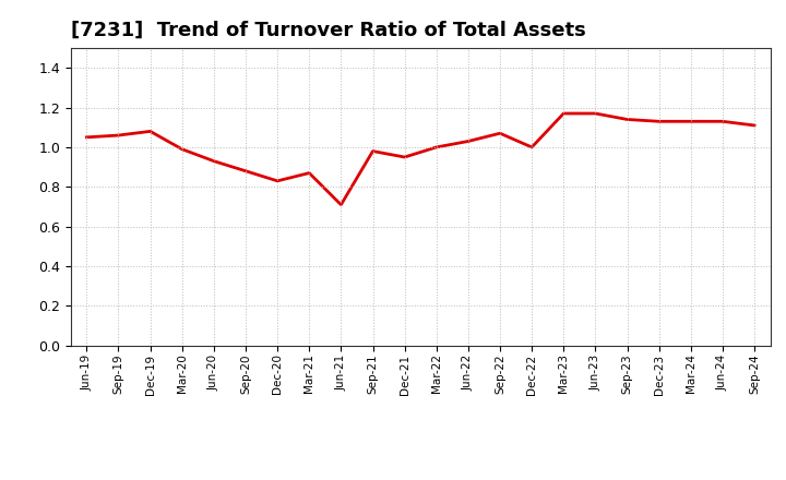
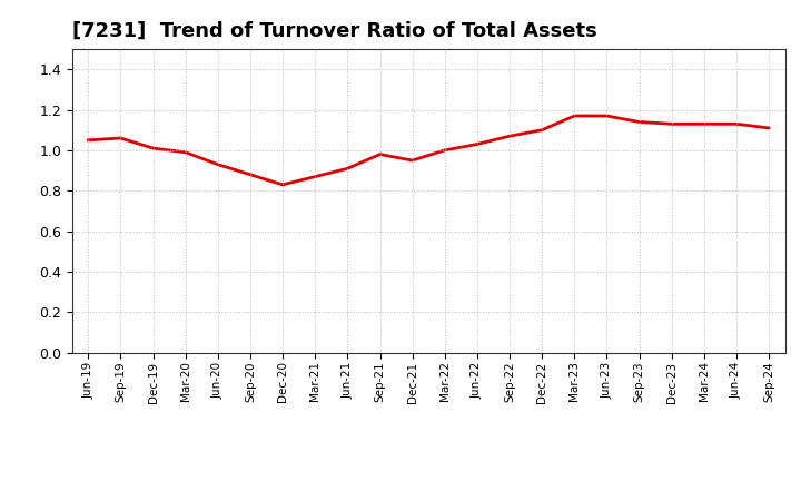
Dec-19: 1.08 -> 1.01
Jun-21: 0.71 -> 0.91
Dec-22: 1.00 -> 1.10
